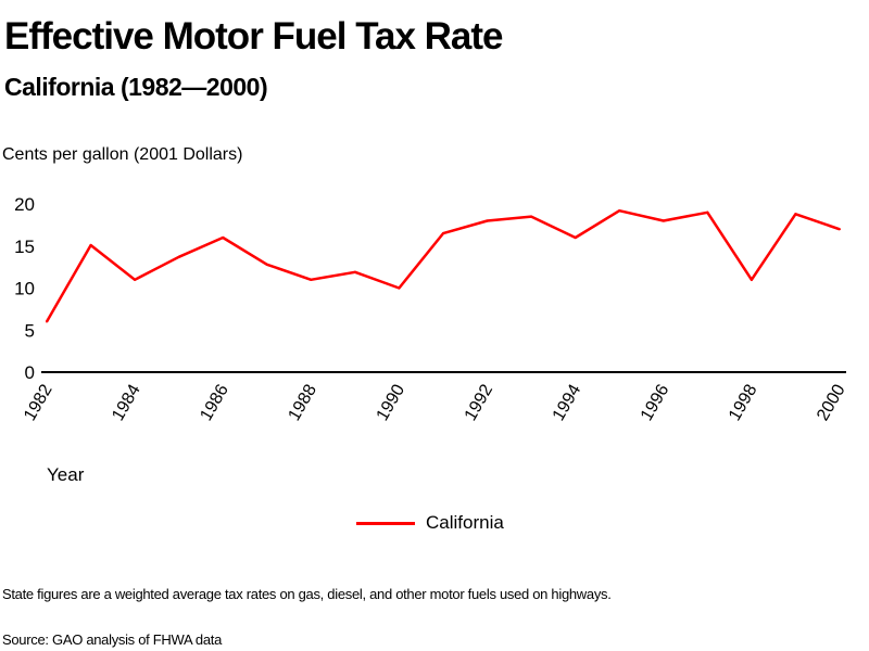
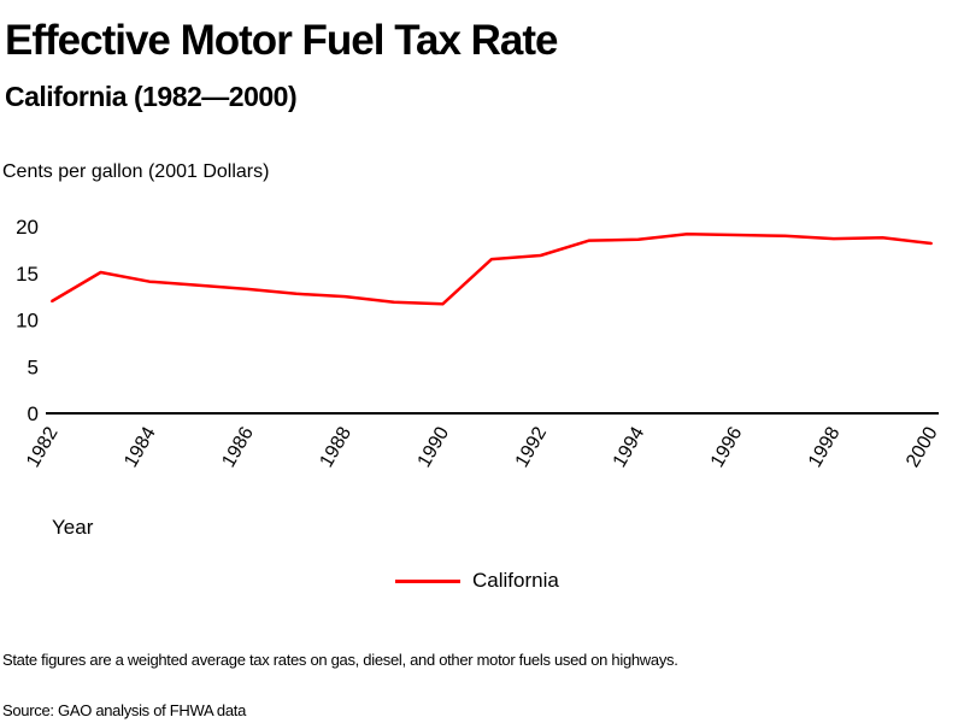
1982: 6 -> 12
1984: 11 -> 14
1986: 16 -> 13
1988: 11 -> 12
1990: 10 -> 12
1992: 18 -> 17
1994: 16 -> 19
1996: 18 -> 19
1998: 11 -> 19
2000: 17 -> 18
